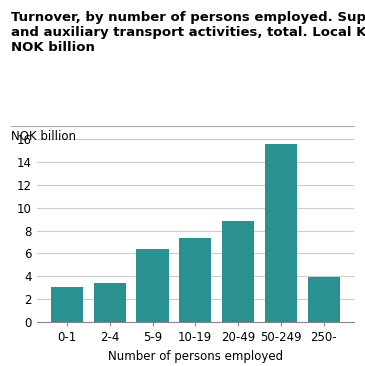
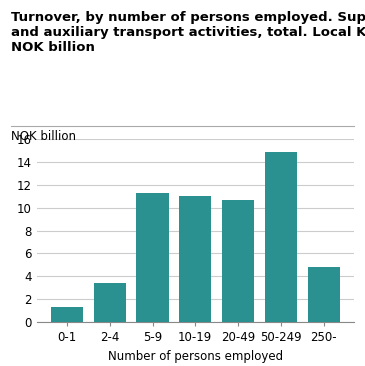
0-1: 3.1 -> 1.3
5-9: 6.3 -> 11.3
10-19: 7.3 -> 11.0
20-49: 8.8 -> 10.7
50-249: 15.6 -> 14.9
250-: 3.9 -> 4.8
